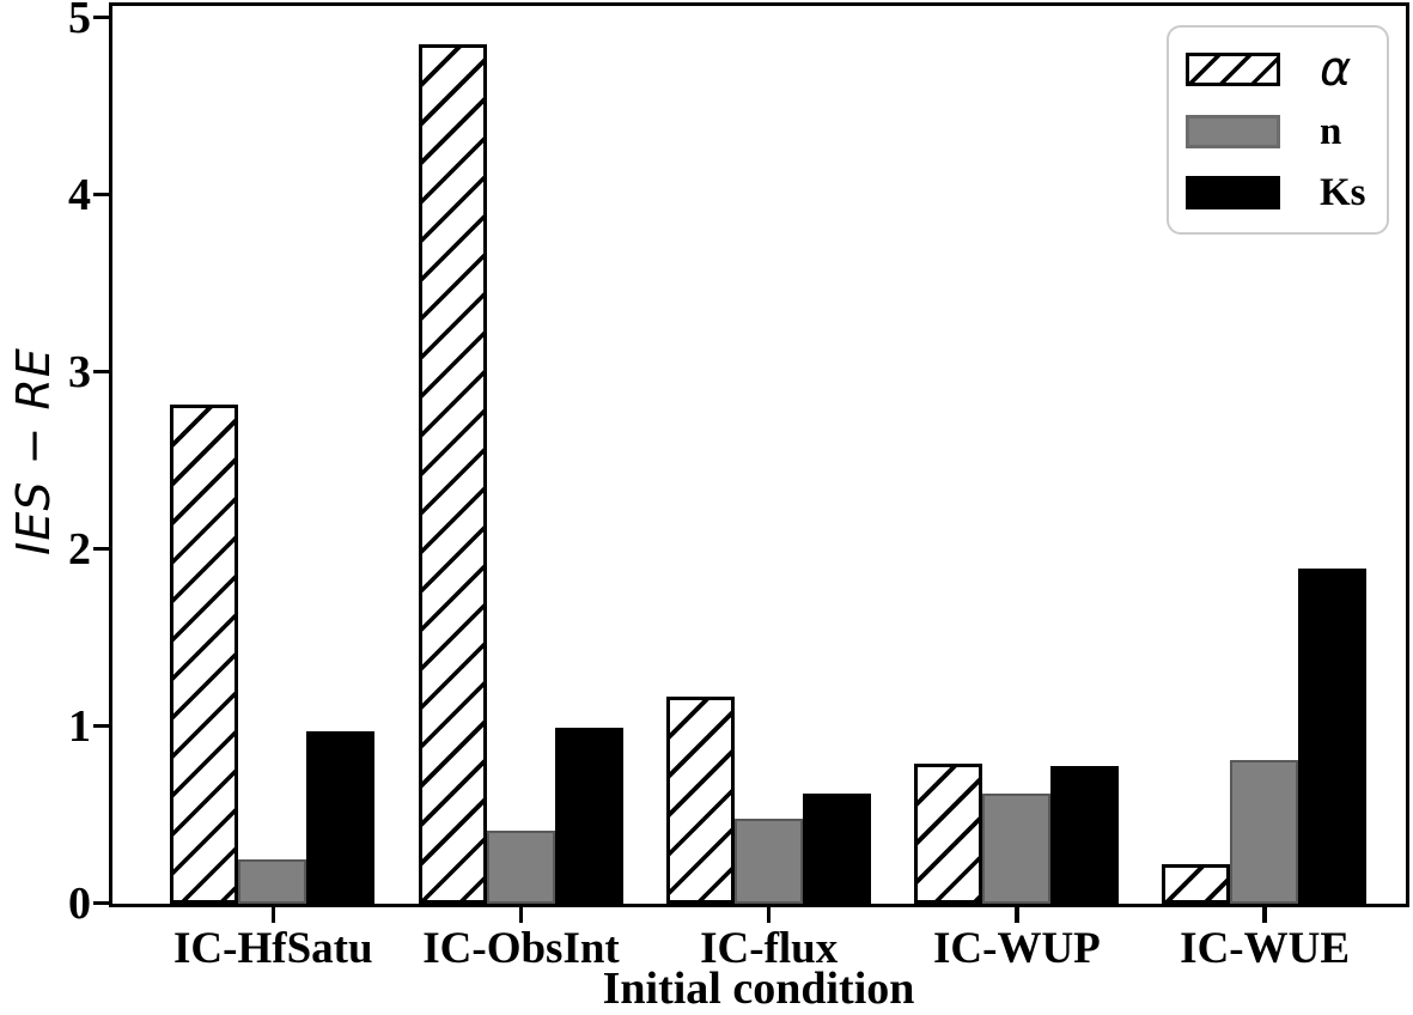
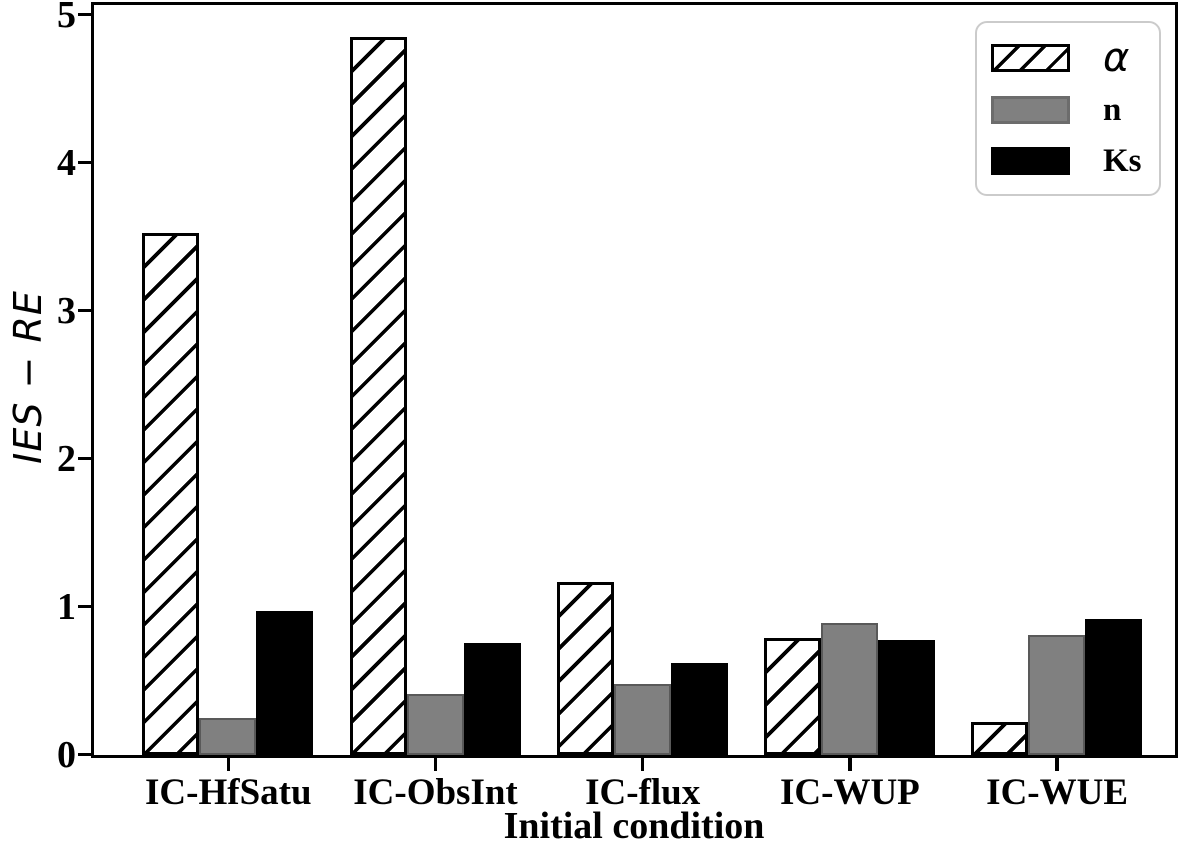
α/IC-HfSatu: 2.82 -> 3.53
Ks/IC-ObsInt: 0.99 -> 0.76
n/IC-WUP: 0.62 -> 0.89
Ks/IC-WUE: 1.89 -> 0.92
